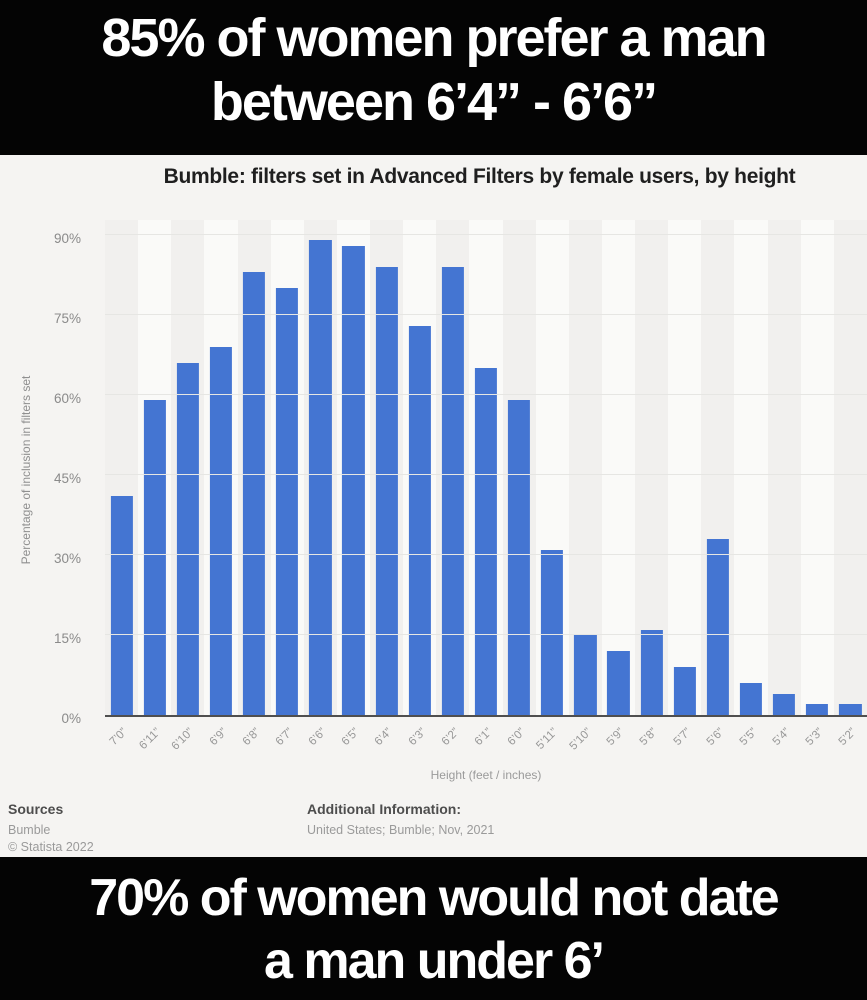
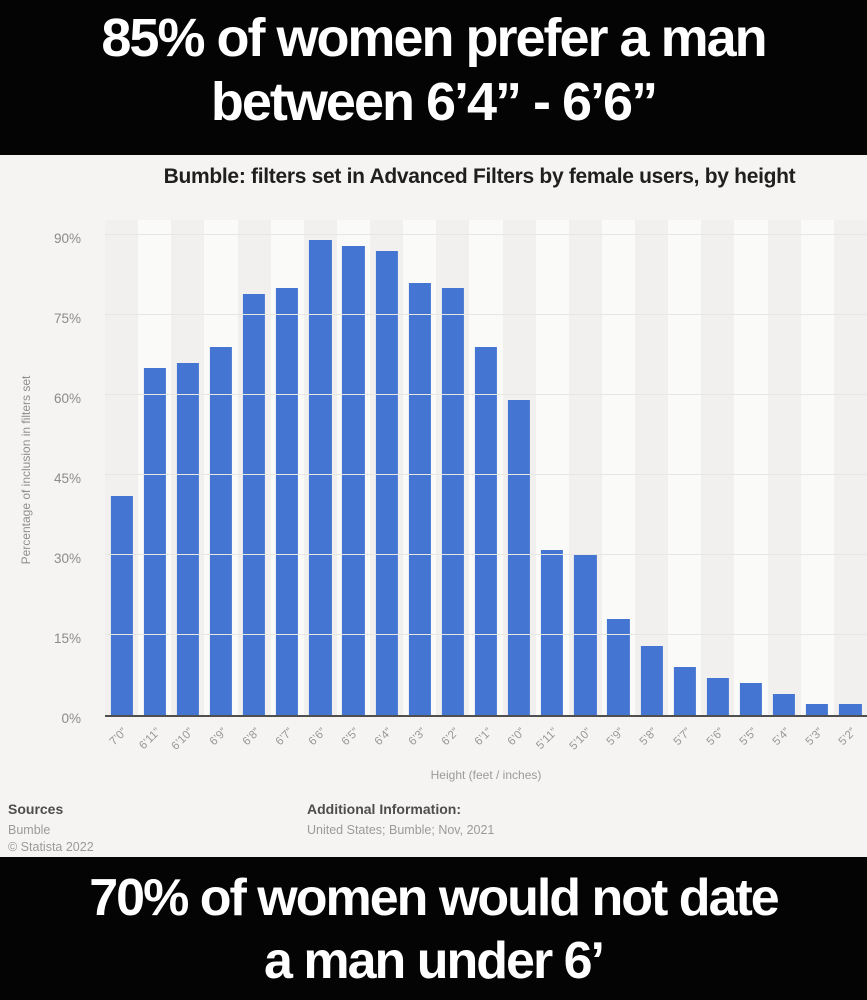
6’11”: 59% -> 65%
6’8”: 83% -> 79%
6’4”: 84% -> 87%
6’3”: 73% -> 81%
6’2”: 84% -> 80%
6’1”: 65% -> 69%
5’10”: 15% -> 30%
5’9”: 12% -> 18%
5’8”: 16% -> 13%
5’6”: 33% -> 7%
